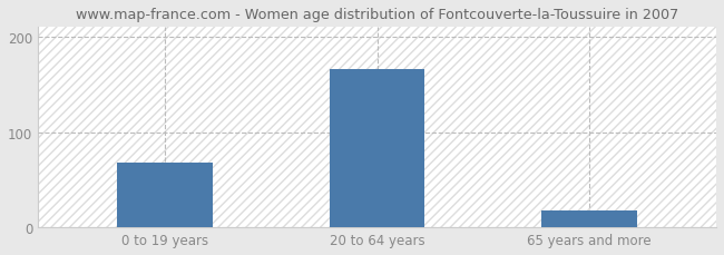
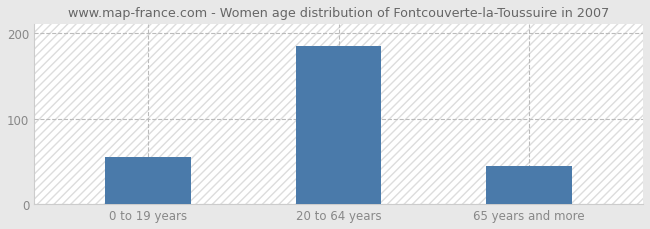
0 to 19 years: 68 -> 55
20 to 64 years: 166 -> 185
65 years and more: 18 -> 45
